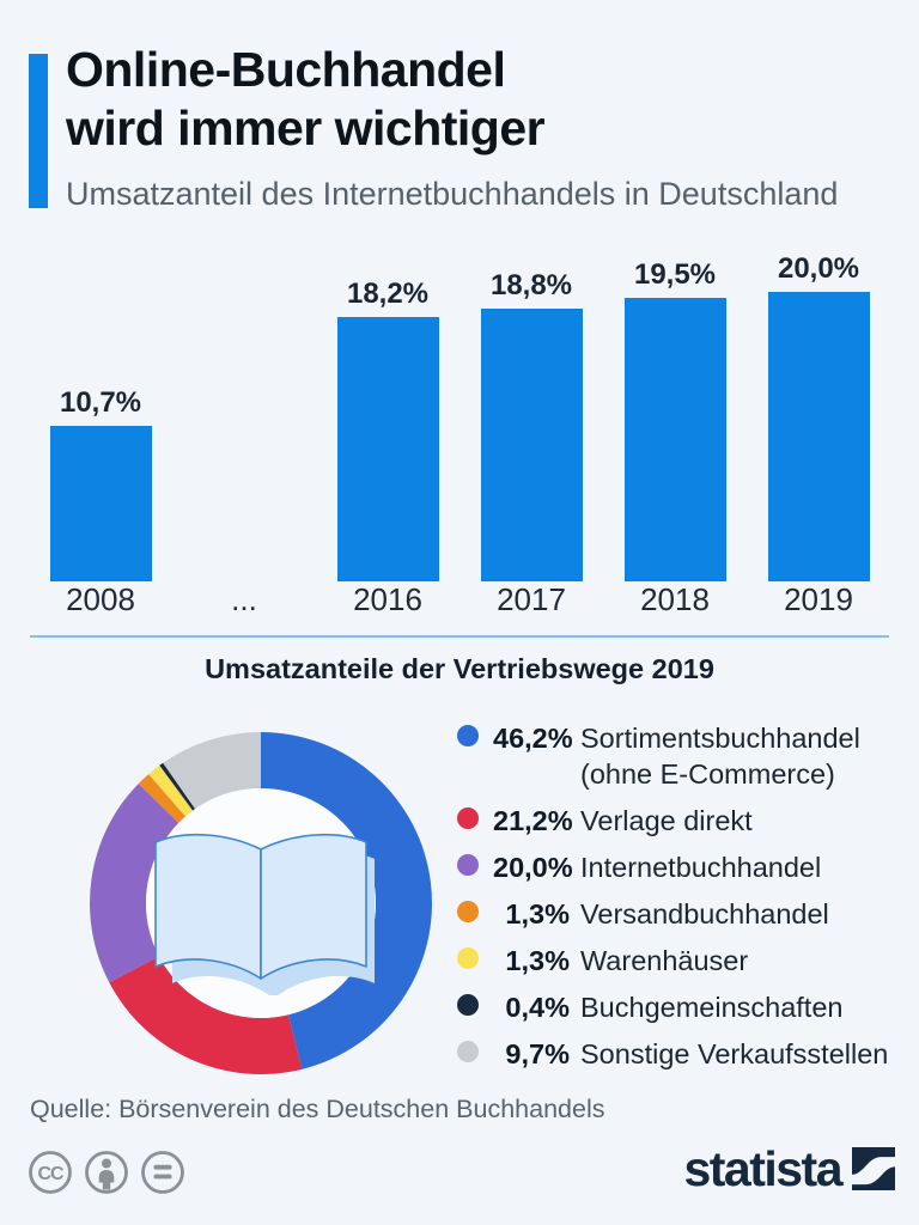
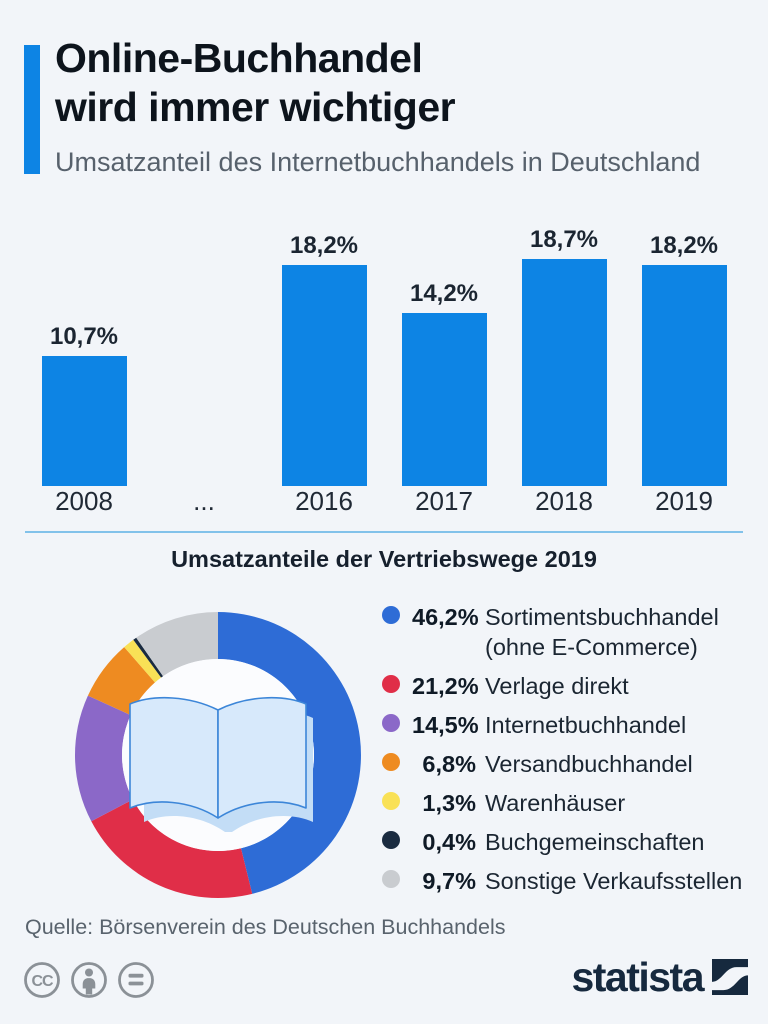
Umsatzanteil des Internetbuchhandels in Deutschland/2017: 18,8% -> 14,2%
Umsatzanteil des Internetbuchhandels in Deutschland/2018: 19,5% -> 18,7%
Umsatzanteil des Internetbuchhandels in Deutschland/2019: 20,0% -> 18,2%
Umsatzanteile der Vertriebswege 2019/Internetbuchhandel: 20,0% -> 14,5%
Umsatzanteile der Vertriebswege 2019/Versandbuchhandel: 1,3% -> 6,8%
